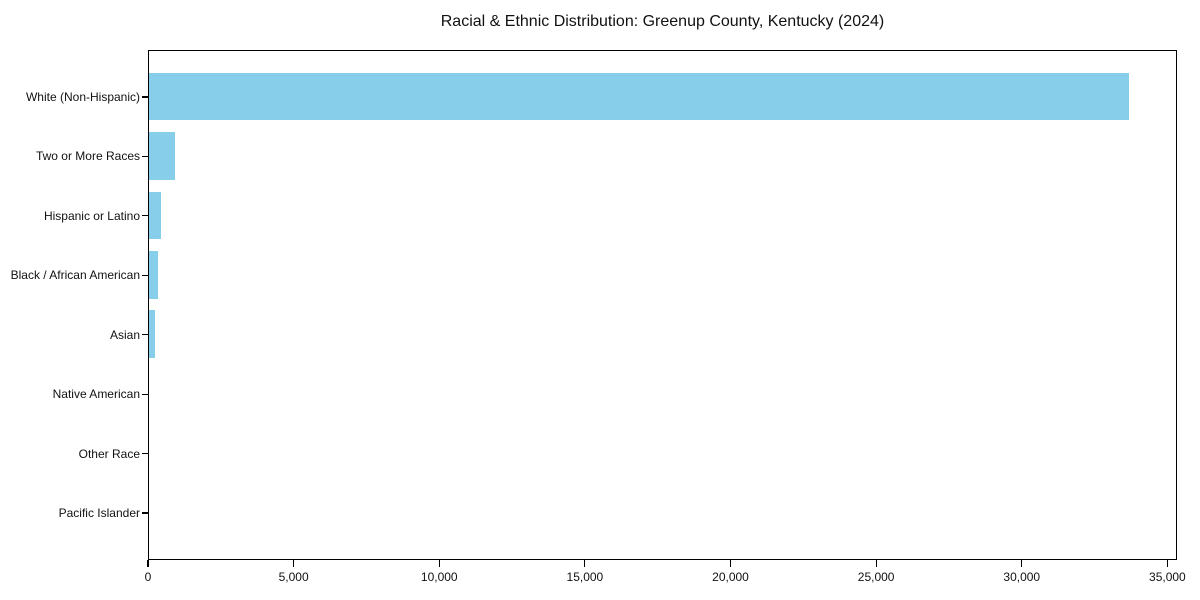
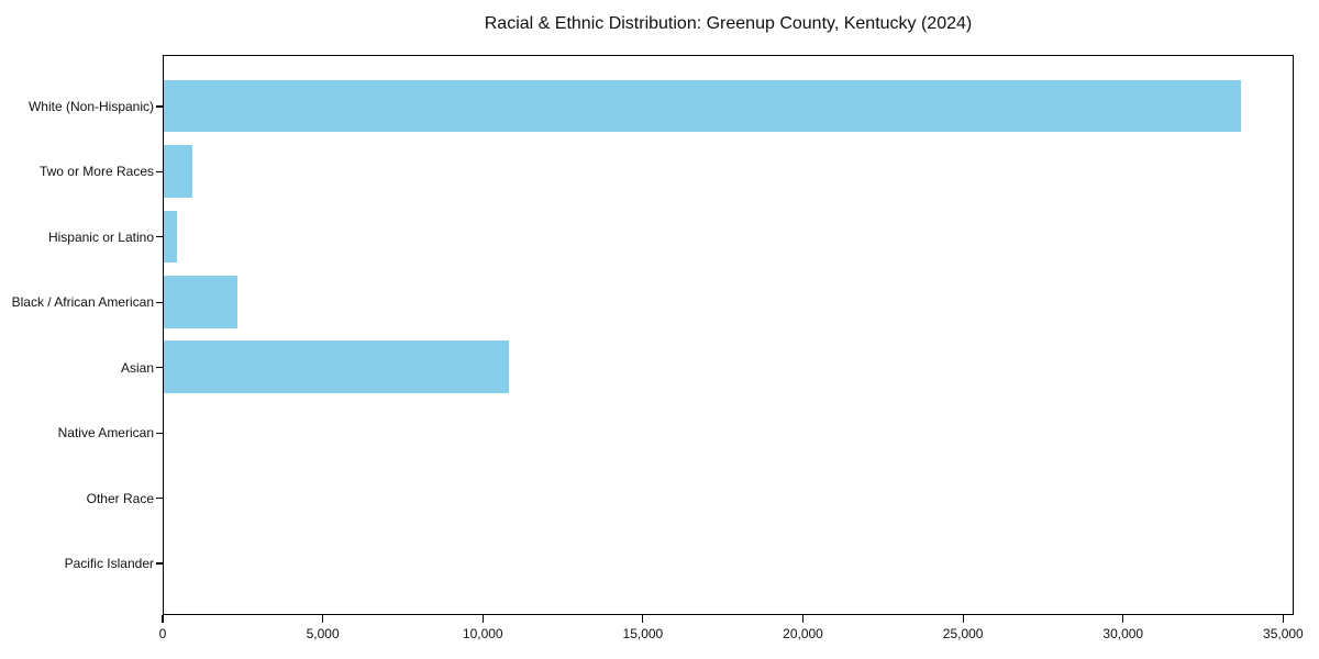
Black / African American: 300 -> 2300
Asian: 200 -> 10800
